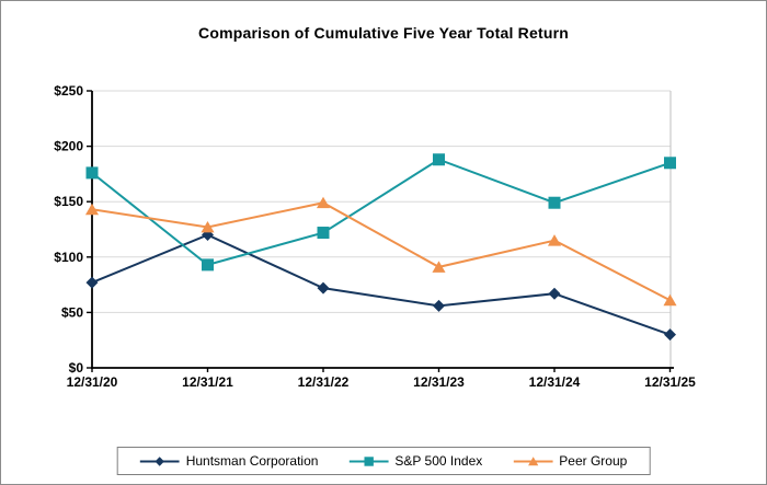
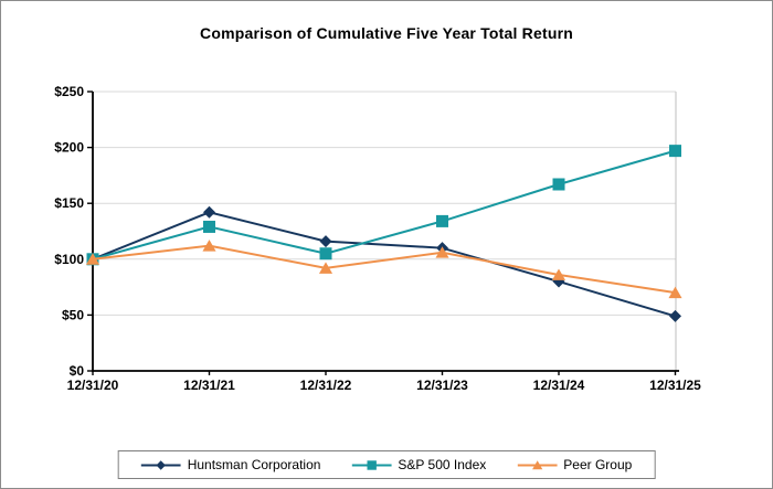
Huntsman Corporation/12/31/20: $77 -> $100
S&P 500 Index/12/31/20: $176 -> $100
Peer Group/12/31/20: $143 -> $100
Huntsman Corporation/12/31/21: $120 -> $142
S&P 500 Index/12/31/21: $93 -> $129
Peer Group/12/31/21: $127 -> $112
Huntsman Corporation/12/31/22: $72 -> $116
S&P 500 Index/12/31/22: $122 -> $105
Peer Group/12/31/22: $149 -> $92
Huntsman Corporation/12/31/23: $56 -> $110
S&P 500 Index/12/31/23: $188 -> $134
Peer Group/12/31/23: $91 -> $106
Huntsman Corporation/12/31/24: $67 -> $80
S&P 500 Index/12/31/24: $149 -> $167
Peer Group/12/31/24: $115 -> $86
Huntsman Corporation/12/31/25: $30 -> $49
S&P 500 Index/12/31/25: $185 -> $197
Peer Group/12/31/25: $61 -> $70
